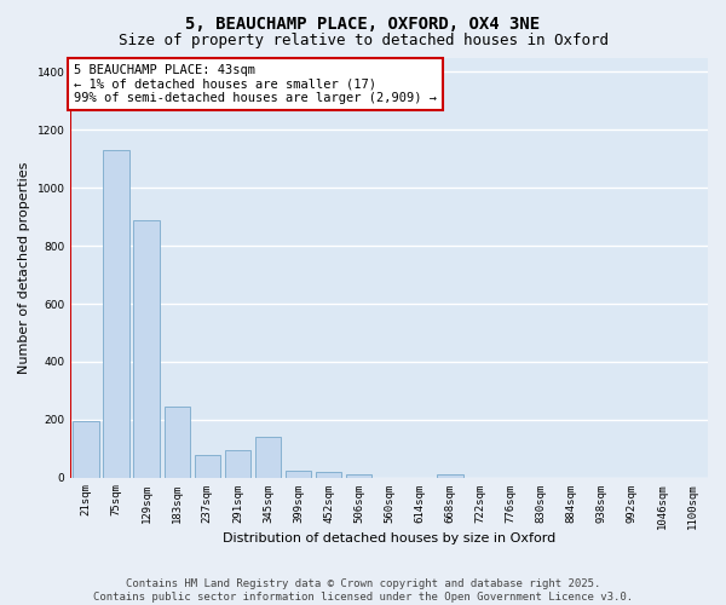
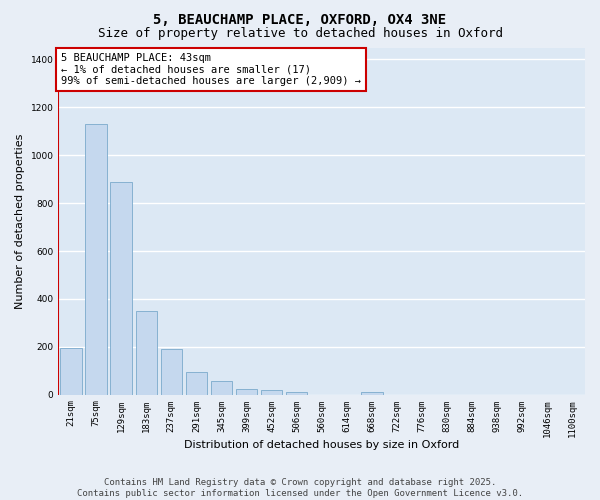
183sqm: 245 -> 350
237sqm: 80 -> 193
345sqm: 140 -> 58
